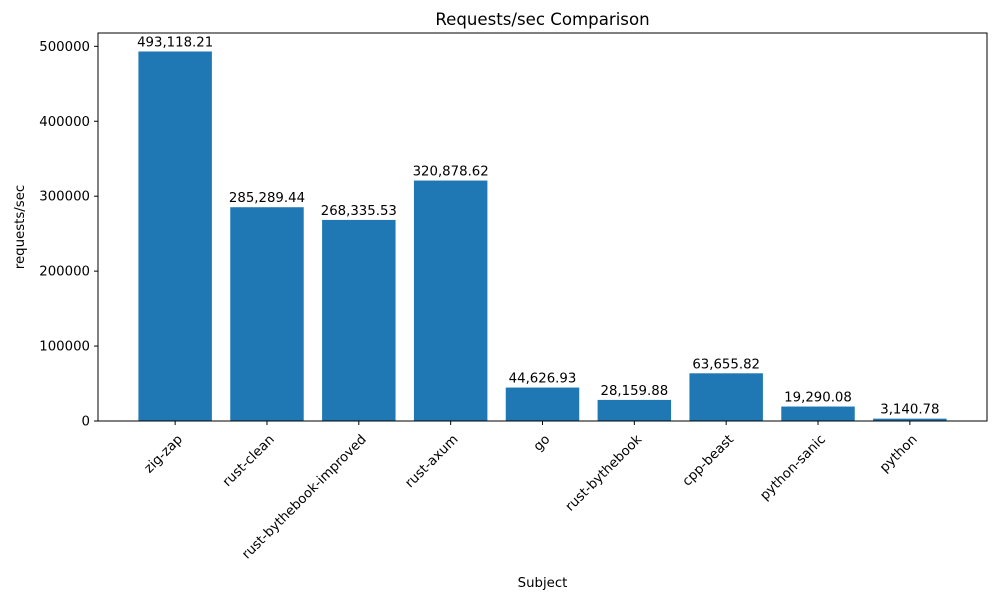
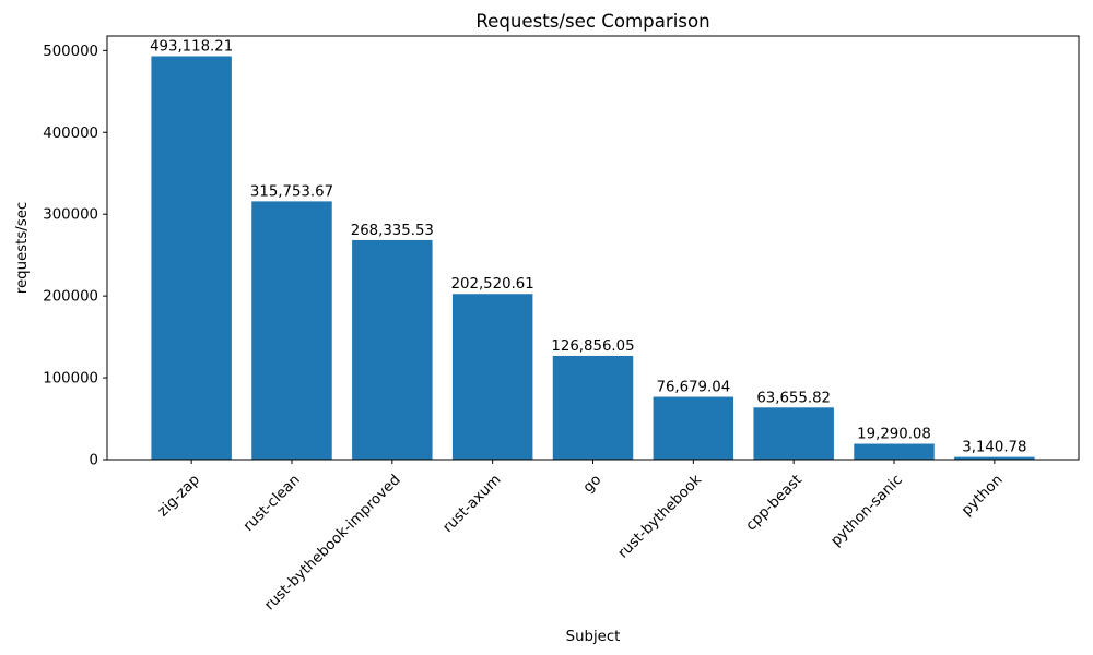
rust-clean: 285,289.44 -> 315,753.67
rust-axum: 320,878.62 -> 202,520.61
go: 44,626.93 -> 126,856.05
rust-bythebook: 28,159.88 -> 76,679.04
